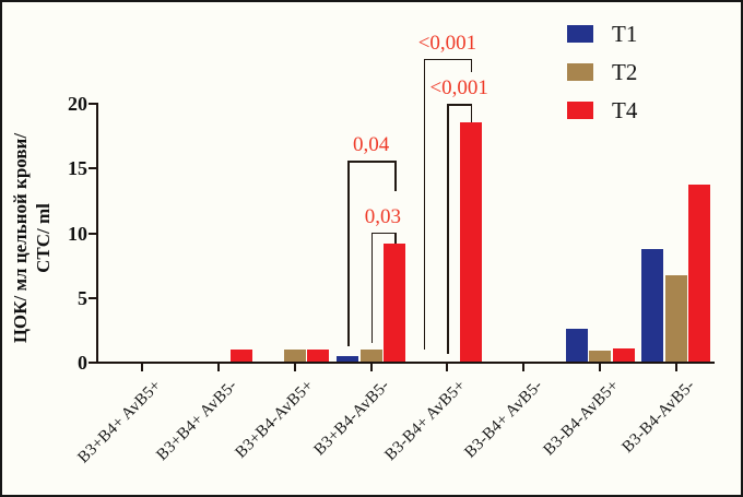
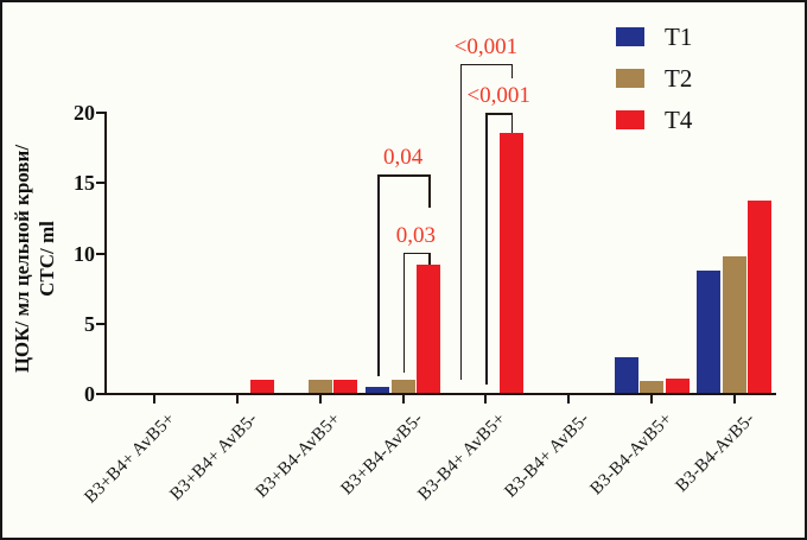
T2/B3-B4-AvB5-: 6.7 -> 9.7
